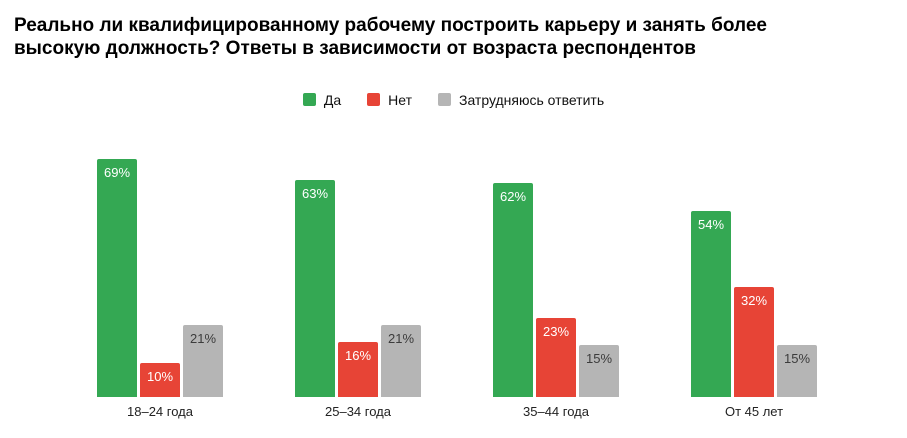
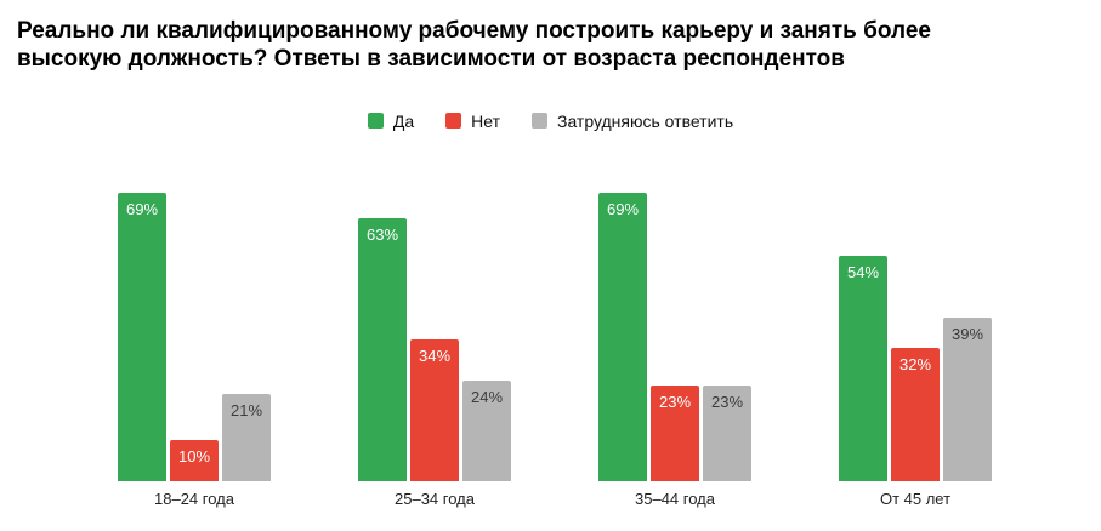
Нет/25–34 года: 16% -> 34%
Затрудняюсь ответить/25–34 года: 21% -> 24%
Да/35–44 года: 62% -> 69%
Затрудняюсь ответить/35–44 года: 15% -> 23%
Затрудняюсь ответить/От 45 лет: 15% -> 39%
